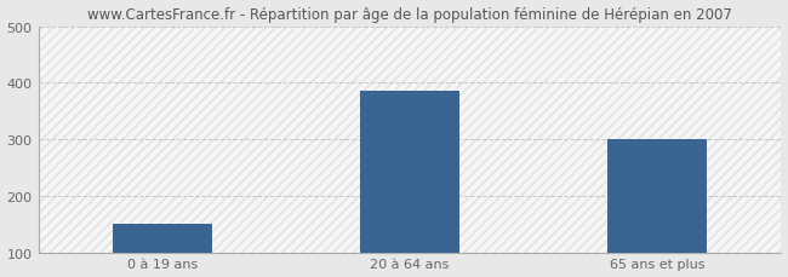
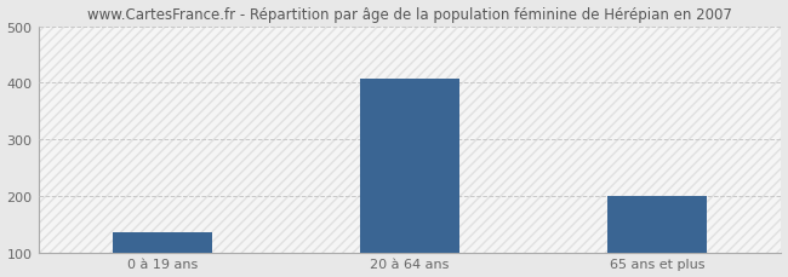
0 à 19 ans: 150 -> 135
20 à 64 ans: 385 -> 408
65 ans et plus: 300 -> 200
